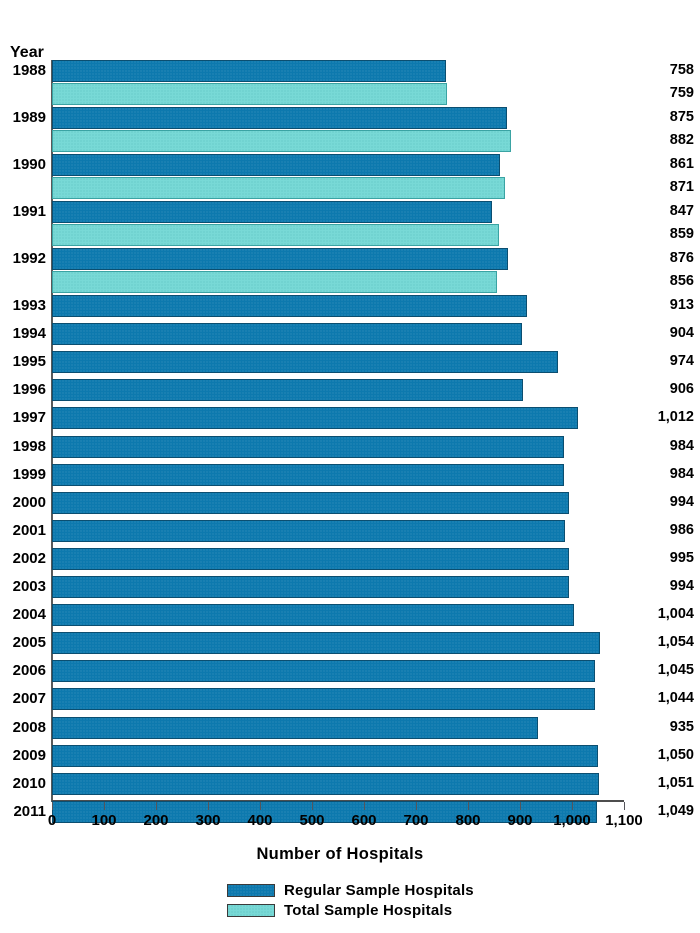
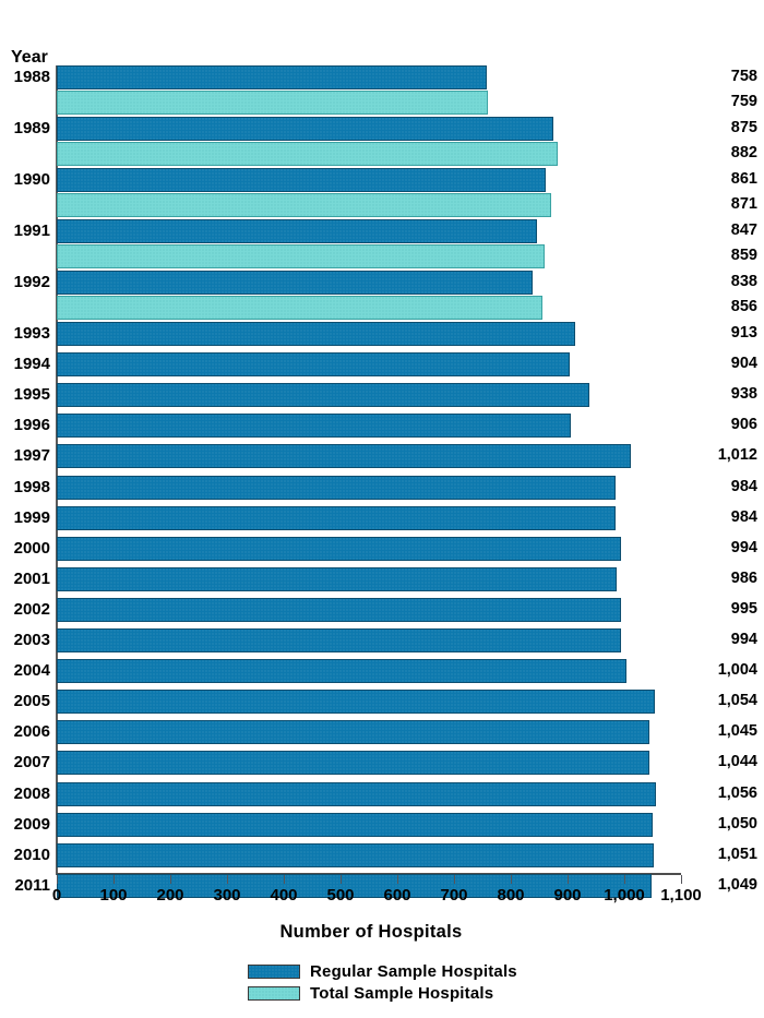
Regular Sample Hospitals/1992: 876 -> 838
Regular Sample Hospitals/1995: 974 -> 938
Regular Sample Hospitals/2008: 935 -> 1,056
